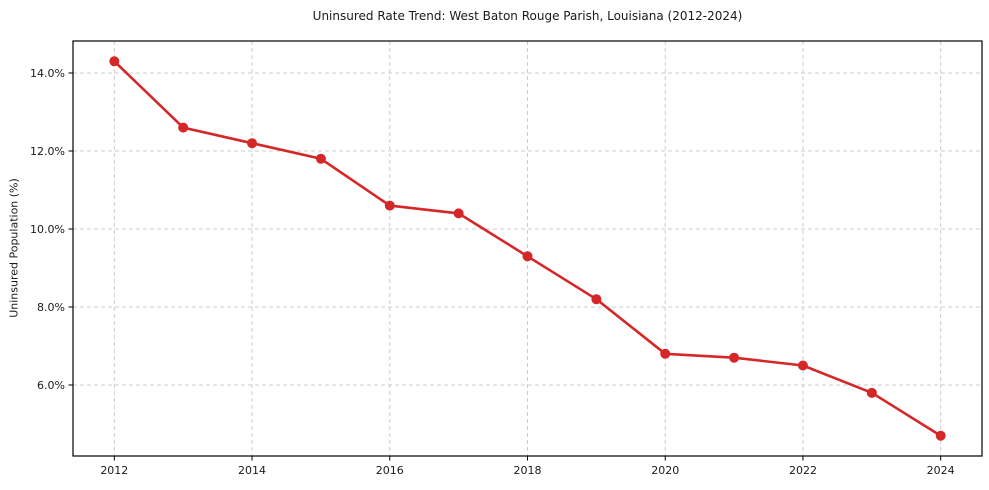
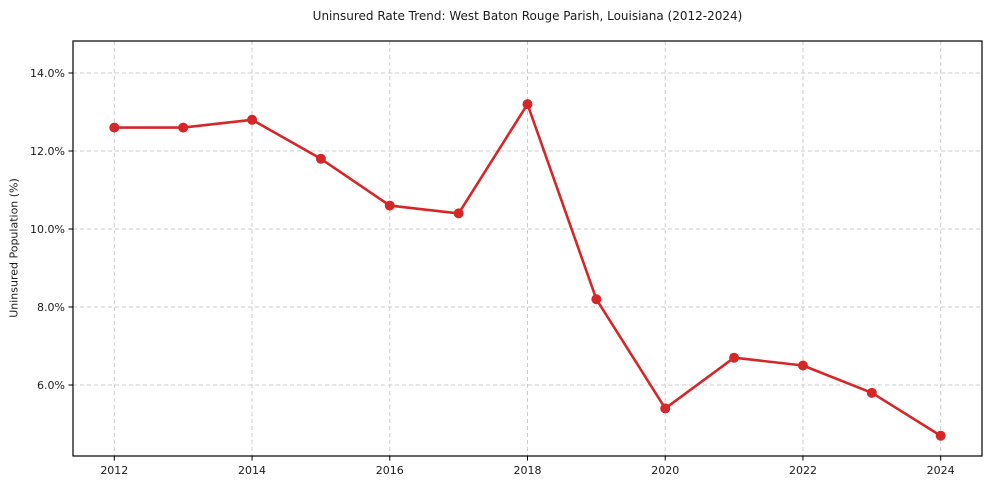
2012: 14.3% -> 12.6%
2014: 12.2% -> 12.8%
2018: 9.3% -> 13.2%
2020: 6.8% -> 5.4%
